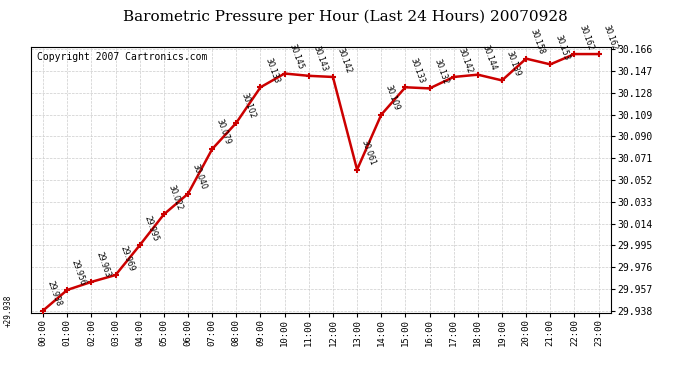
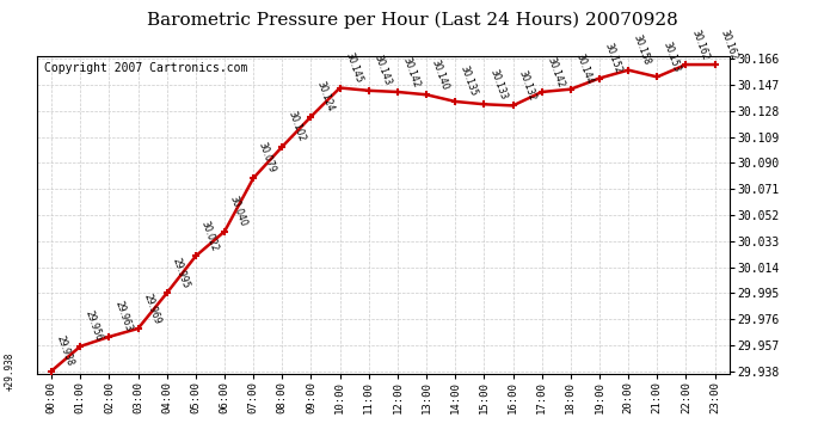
09:00: 30.133 -> 30.124
13:00: 30.061 -> 30.140
14:00: 30.109 -> 30.135
19:00: 30.139 -> 30.152
